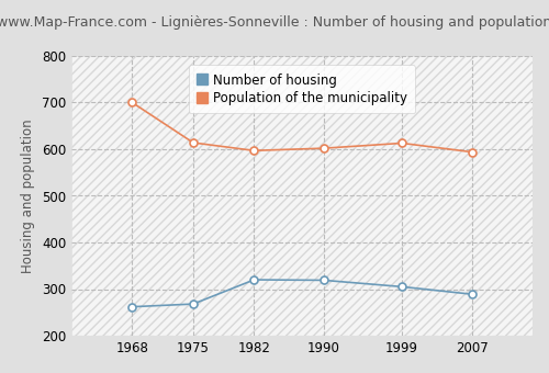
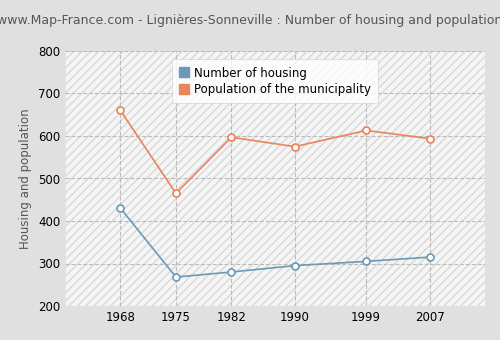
Number of housing/1968: 262 -> 430
Population of the municipality/1968: 700 -> 660
Population of the municipality/1975: 614 -> 465
Number of housing/1982: 320 -> 280
Number of housing/1990: 319 -> 295
Population of the municipality/1990: 602 -> 575
Number of housing/2007: 289 -> 315
